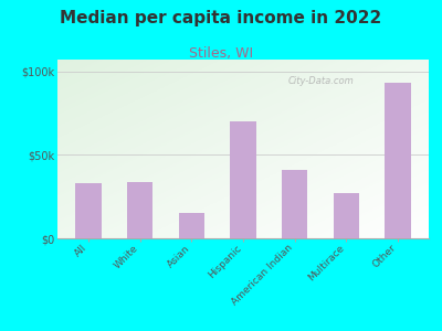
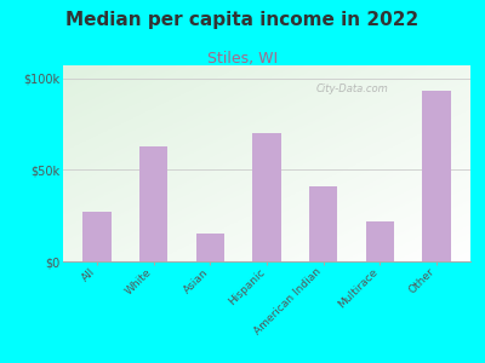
All: $33k -> $27k
White: $34k -> $63k
Multirace: $27k -> $22k
